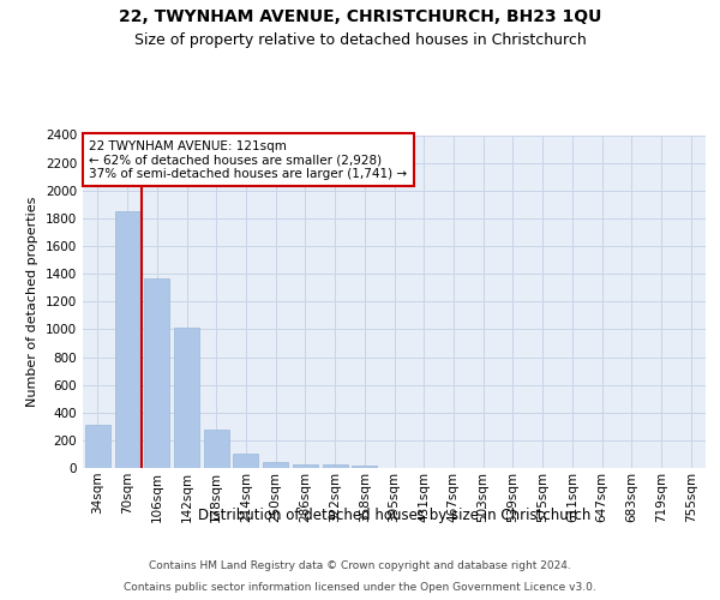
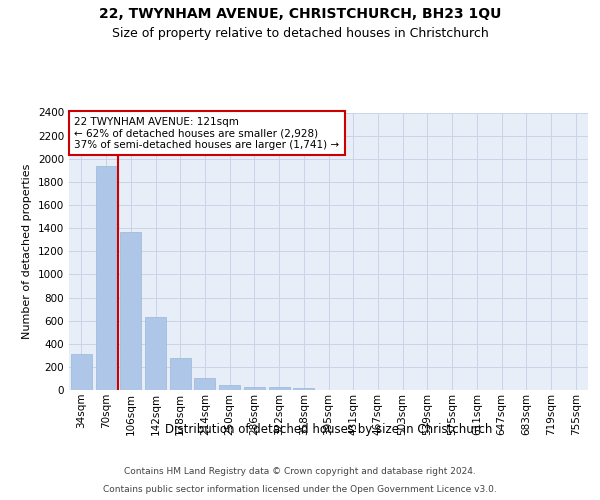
70sqm: 1850 -> 1940
142sqm: 1010 -> 630
